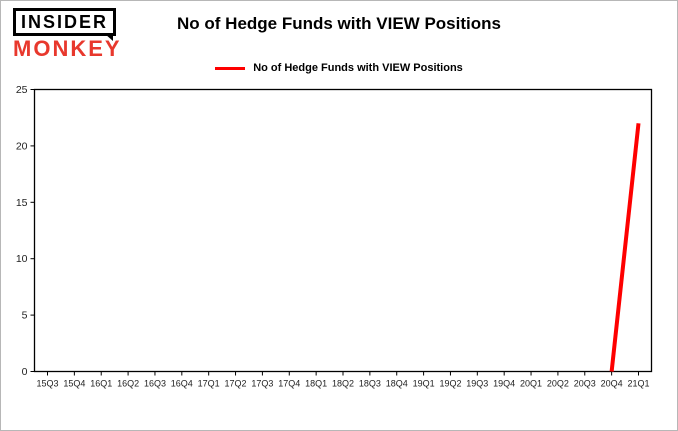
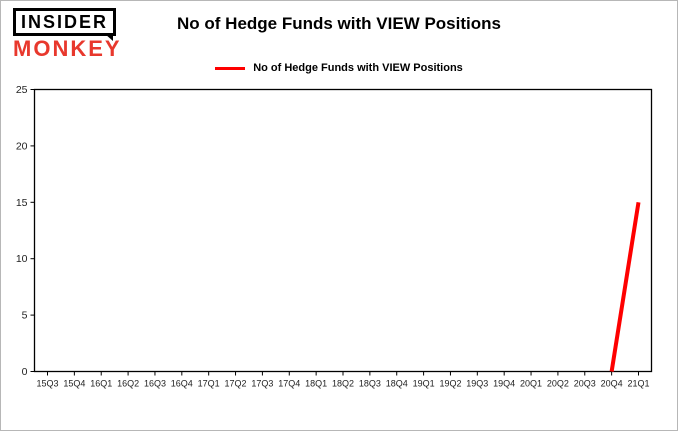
21Q1: 22 -> 15
